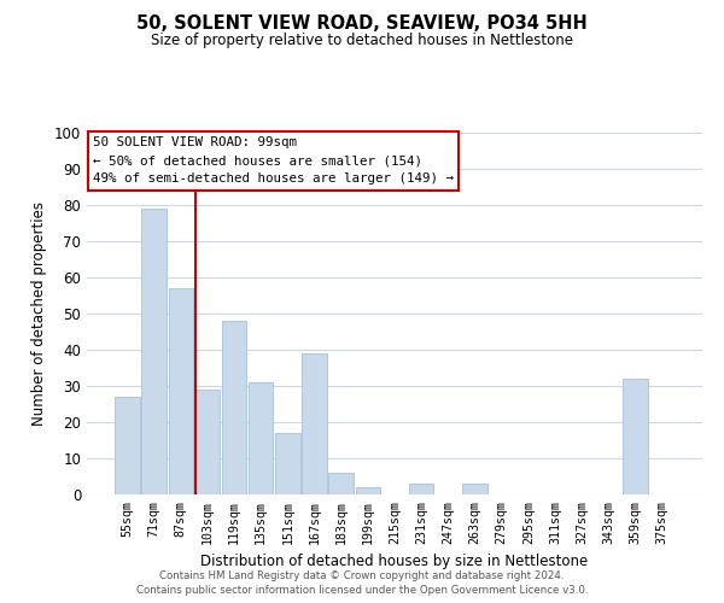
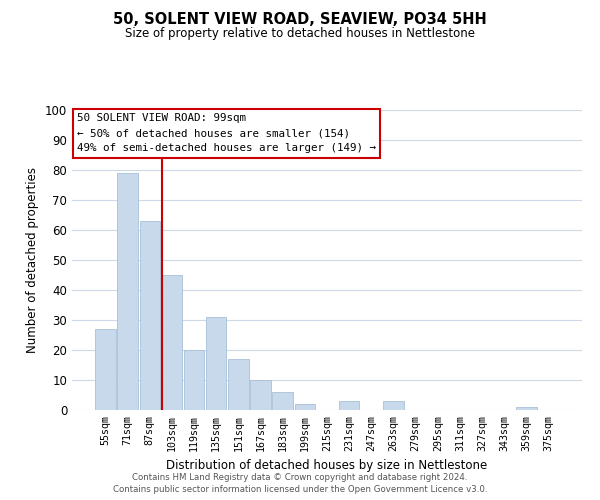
87sqm: 57 -> 63
103sqm: 29 -> 45
119sqm: 48 -> 20
167sqm: 39 -> 10
359sqm: 32 -> 1
